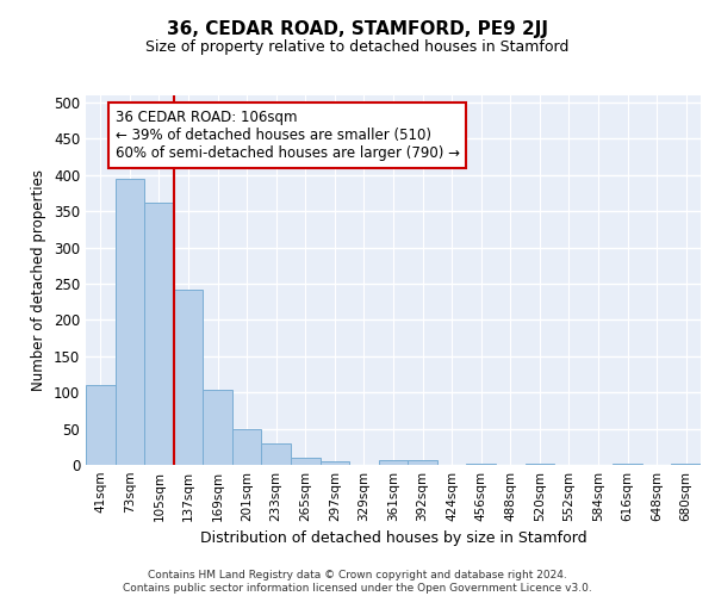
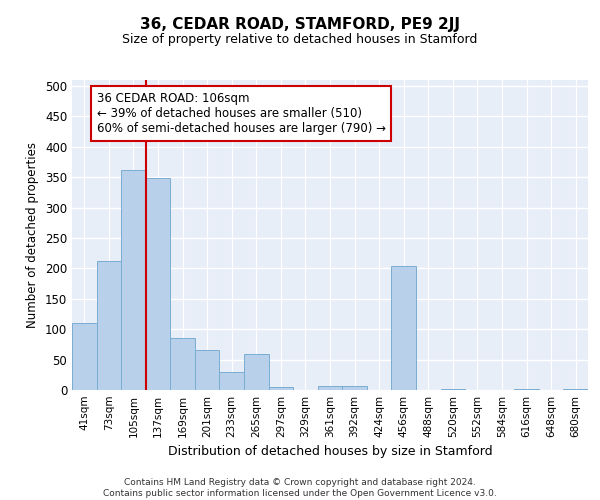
73sqm: 395 -> 212
137sqm: 242 -> 348
169sqm: 103 -> 86
201sqm: 50 -> 66
265sqm: 10 -> 60
456sqm: 2 -> 204
